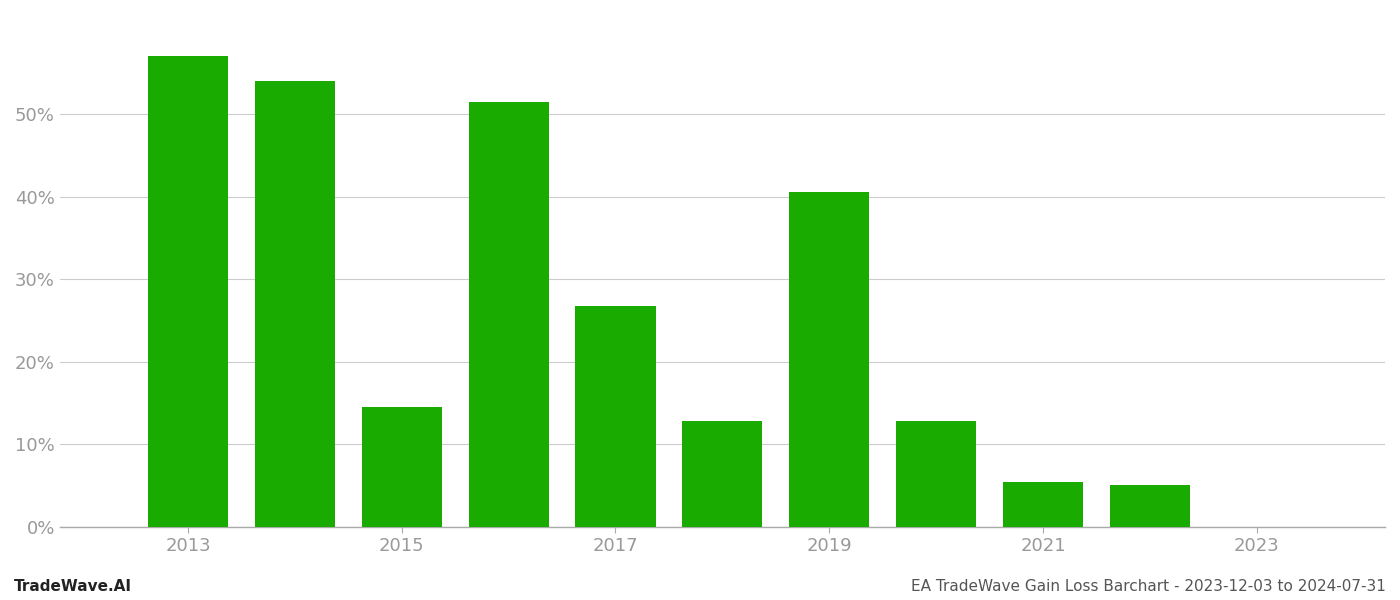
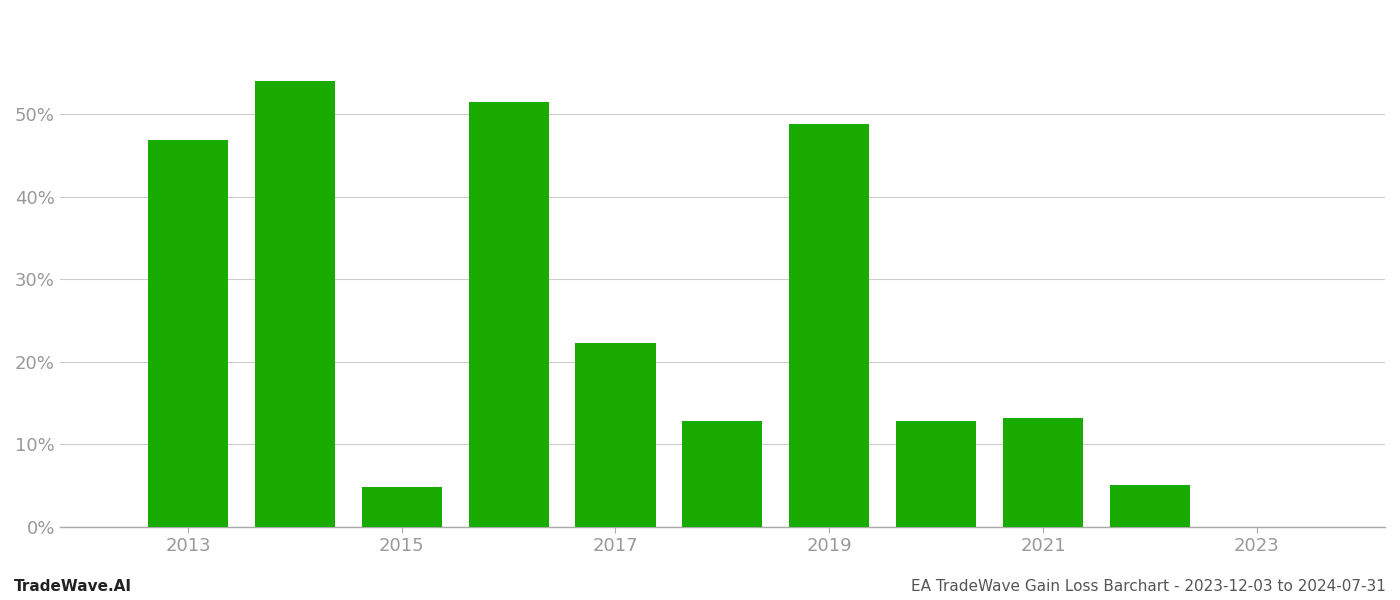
2013: 57.0% -> 46.8%
2015: 14.5% -> 4.8%
2017: 26.7% -> 22.2%
2019: 40.5% -> 48.8%
2021: 5.4% -> 13.2%
